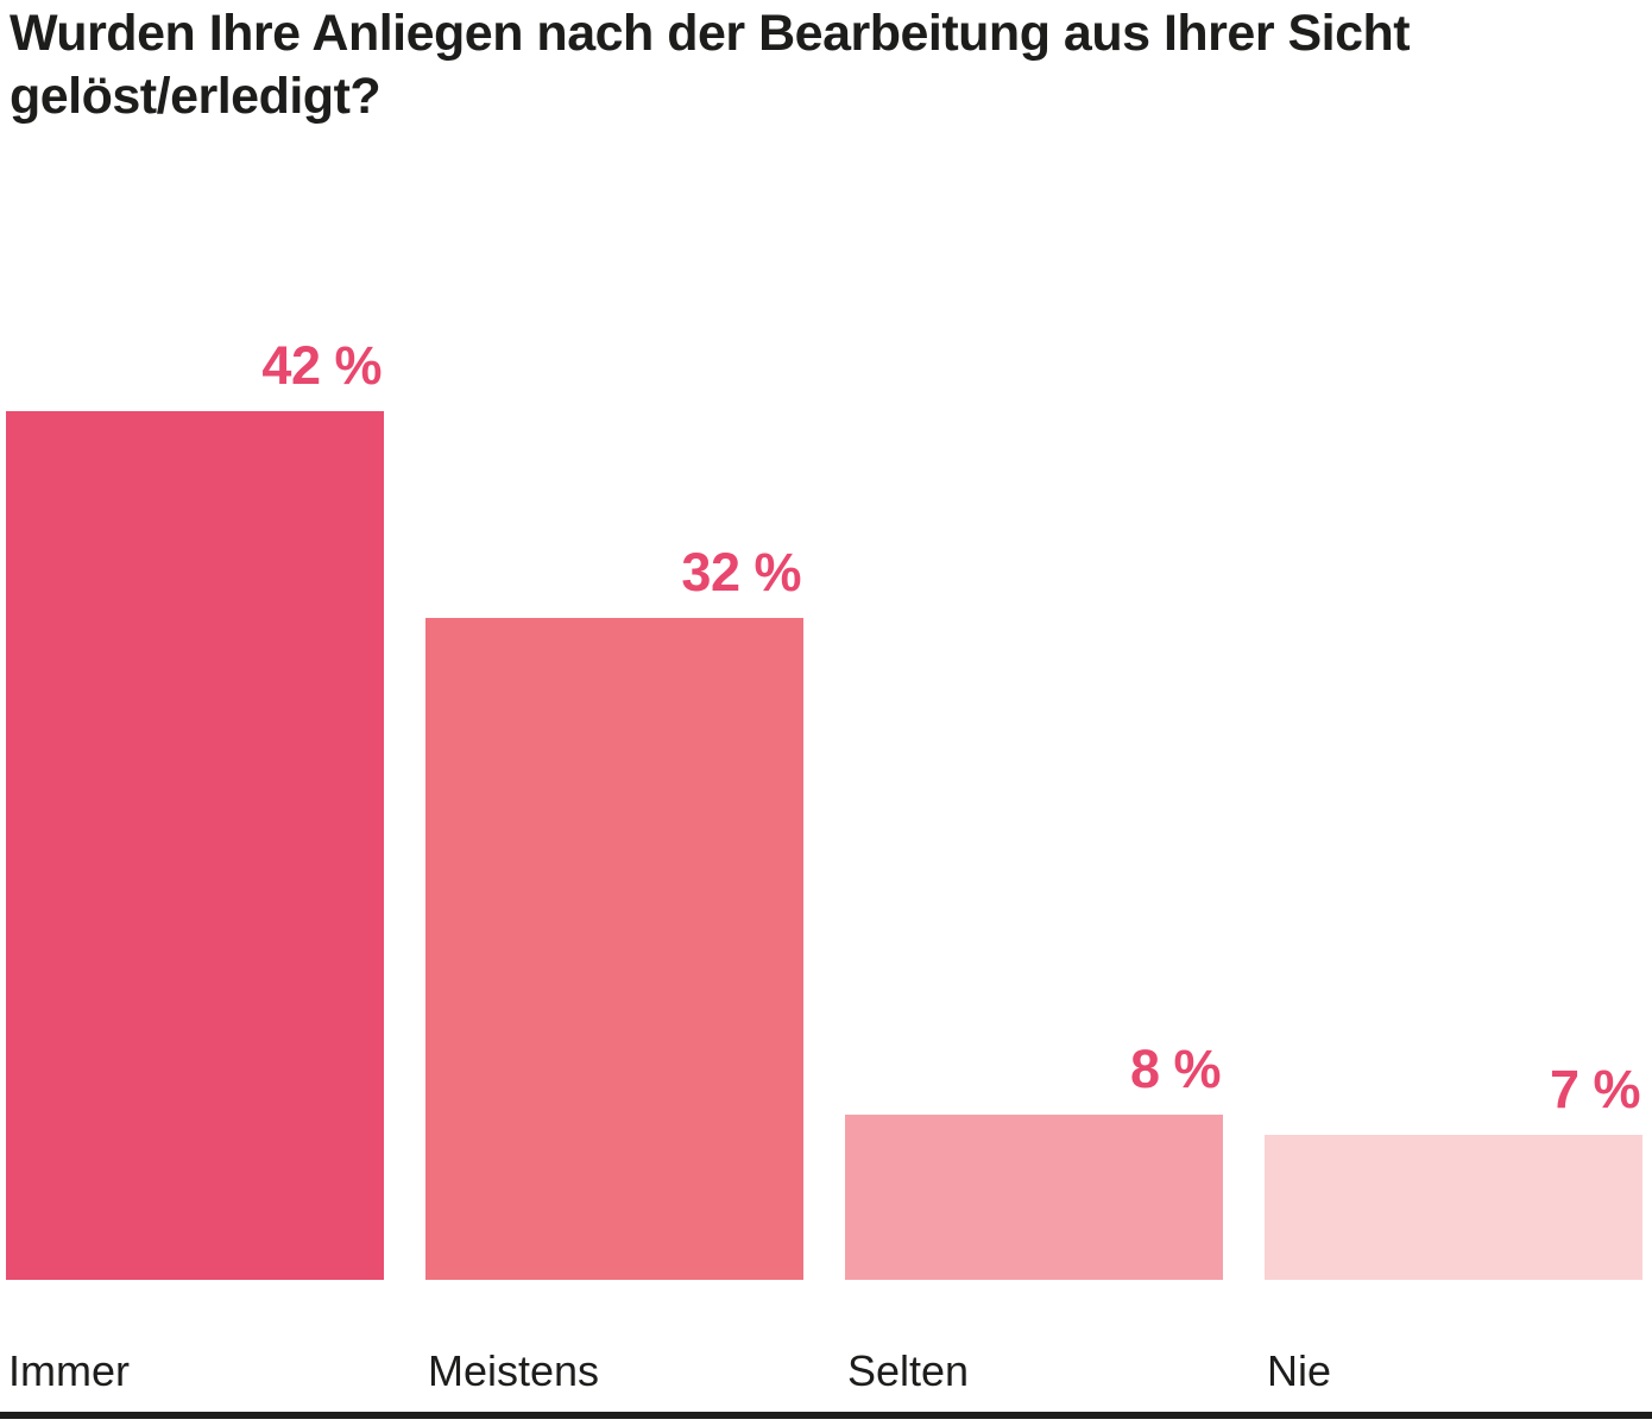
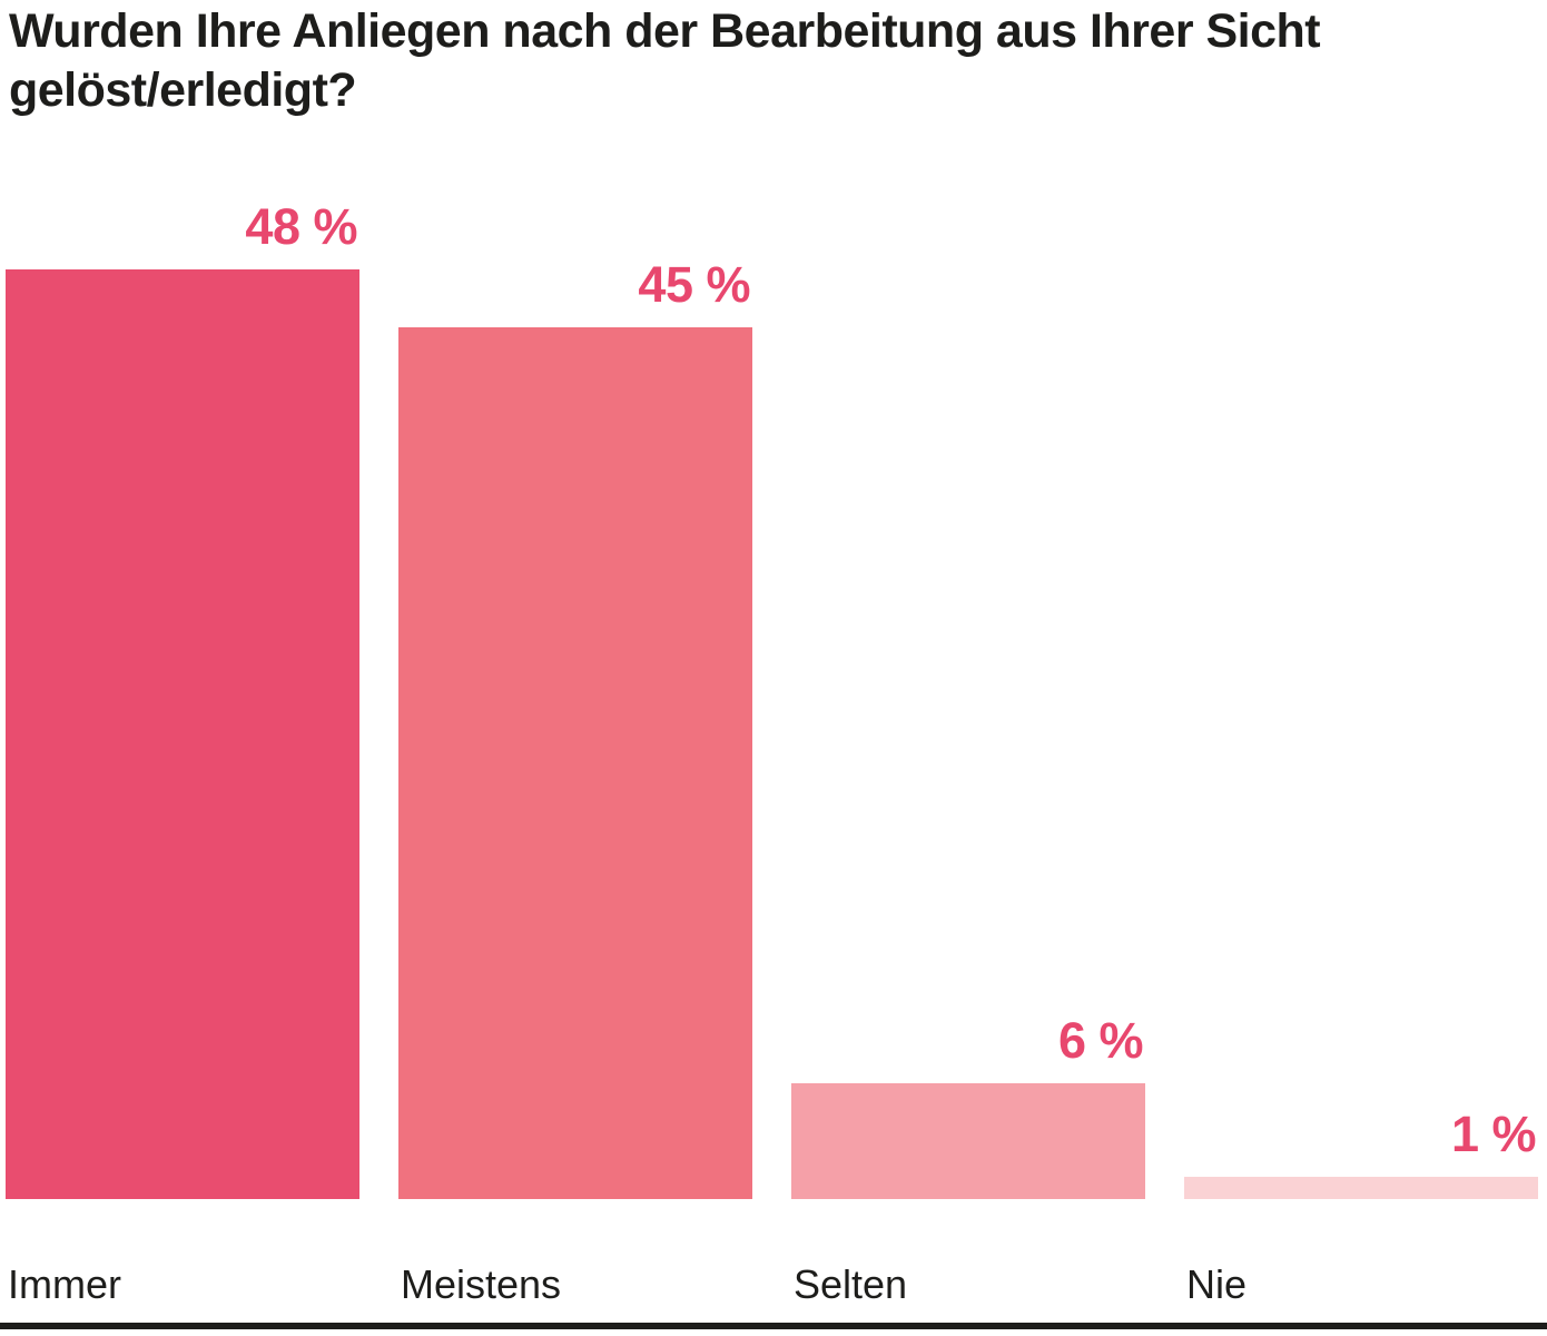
Immer: 42 -> 48
Meistens: 32 -> 45
Selten: 8 -> 6
Nie: 7 -> 1
